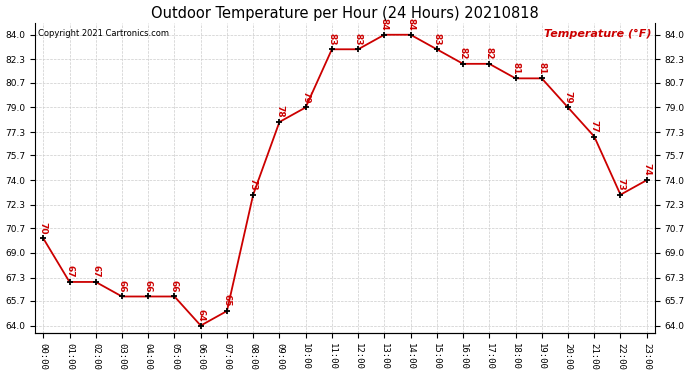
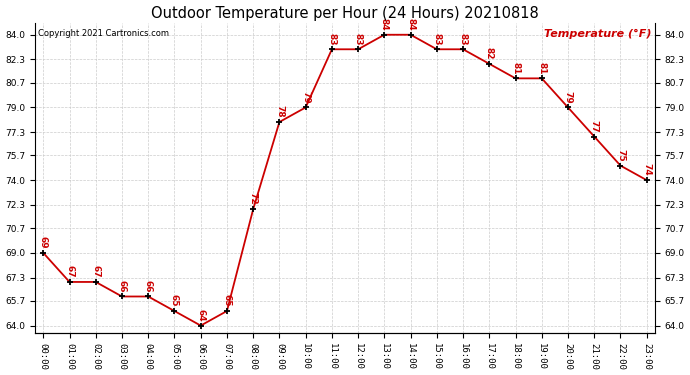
00:00: 70 -> 69
05:00: 66 -> 65
08:00: 73 -> 72
16:00: 82 -> 83
22:00: 73 -> 75
